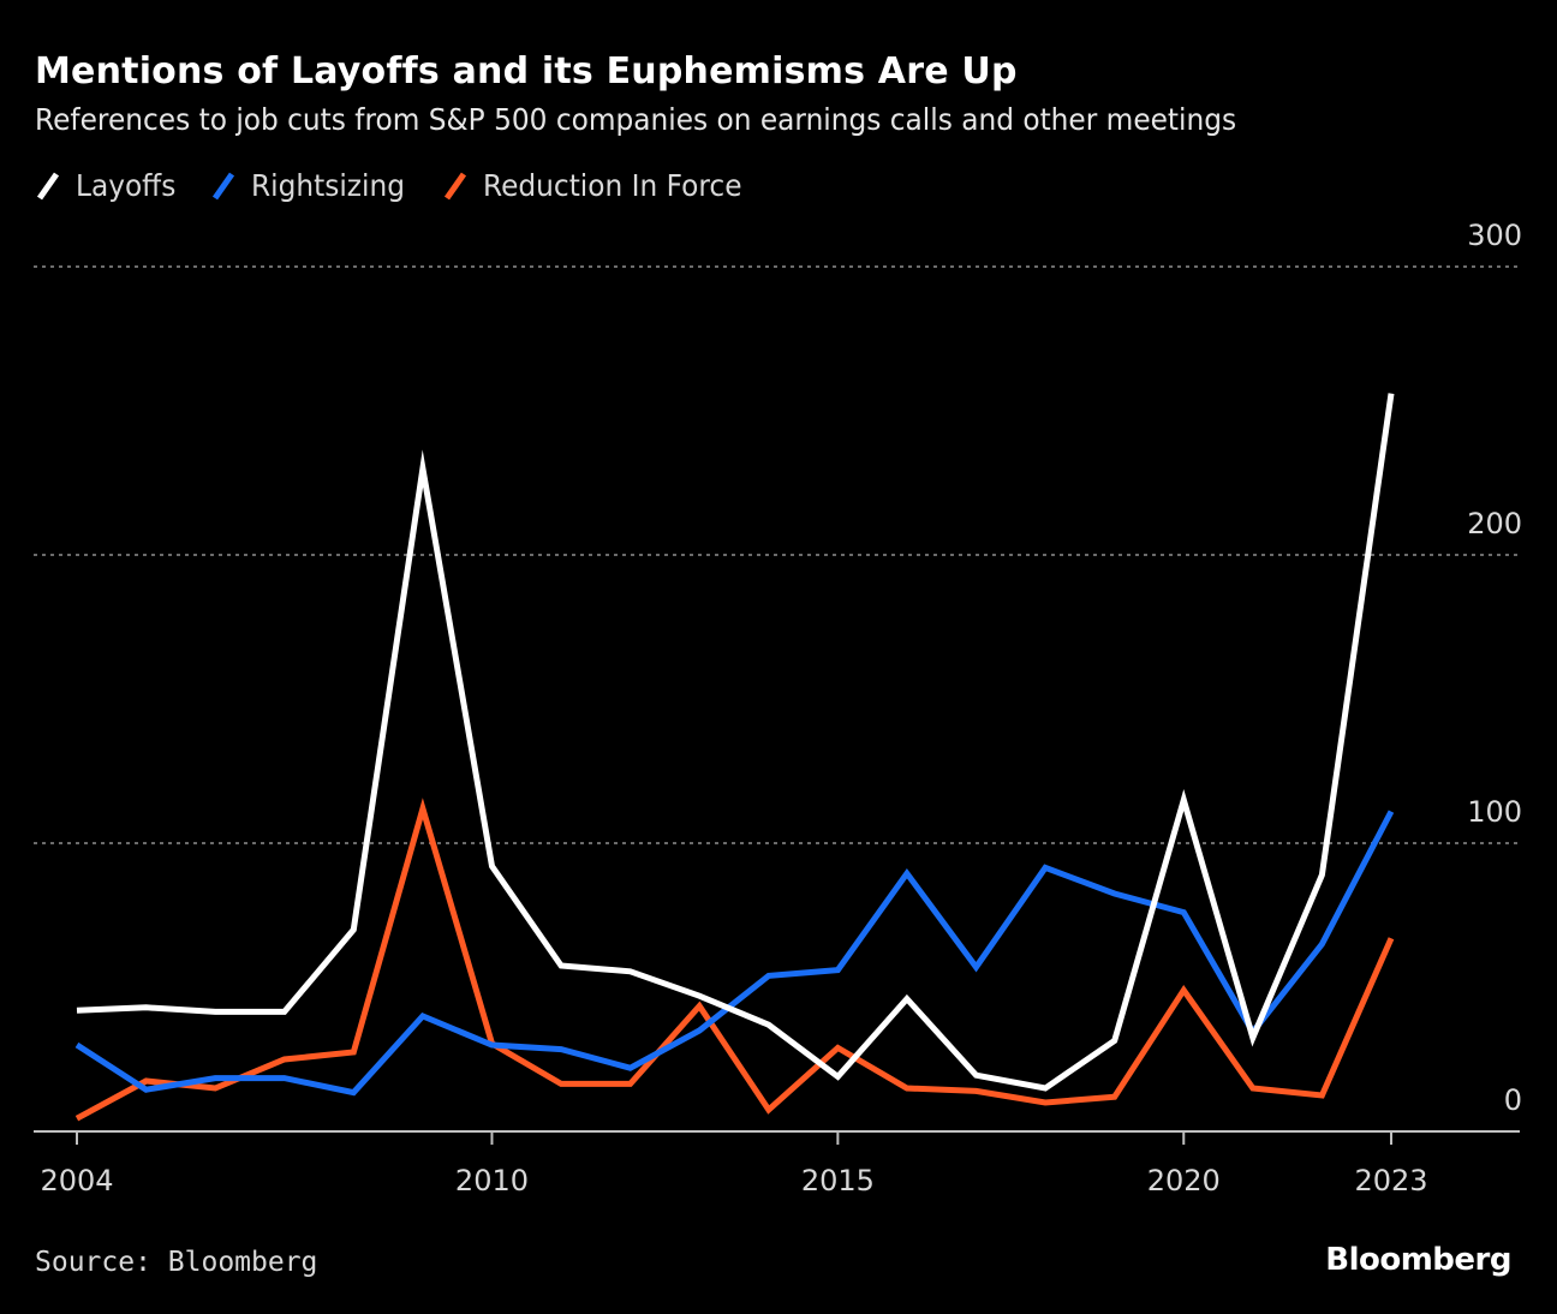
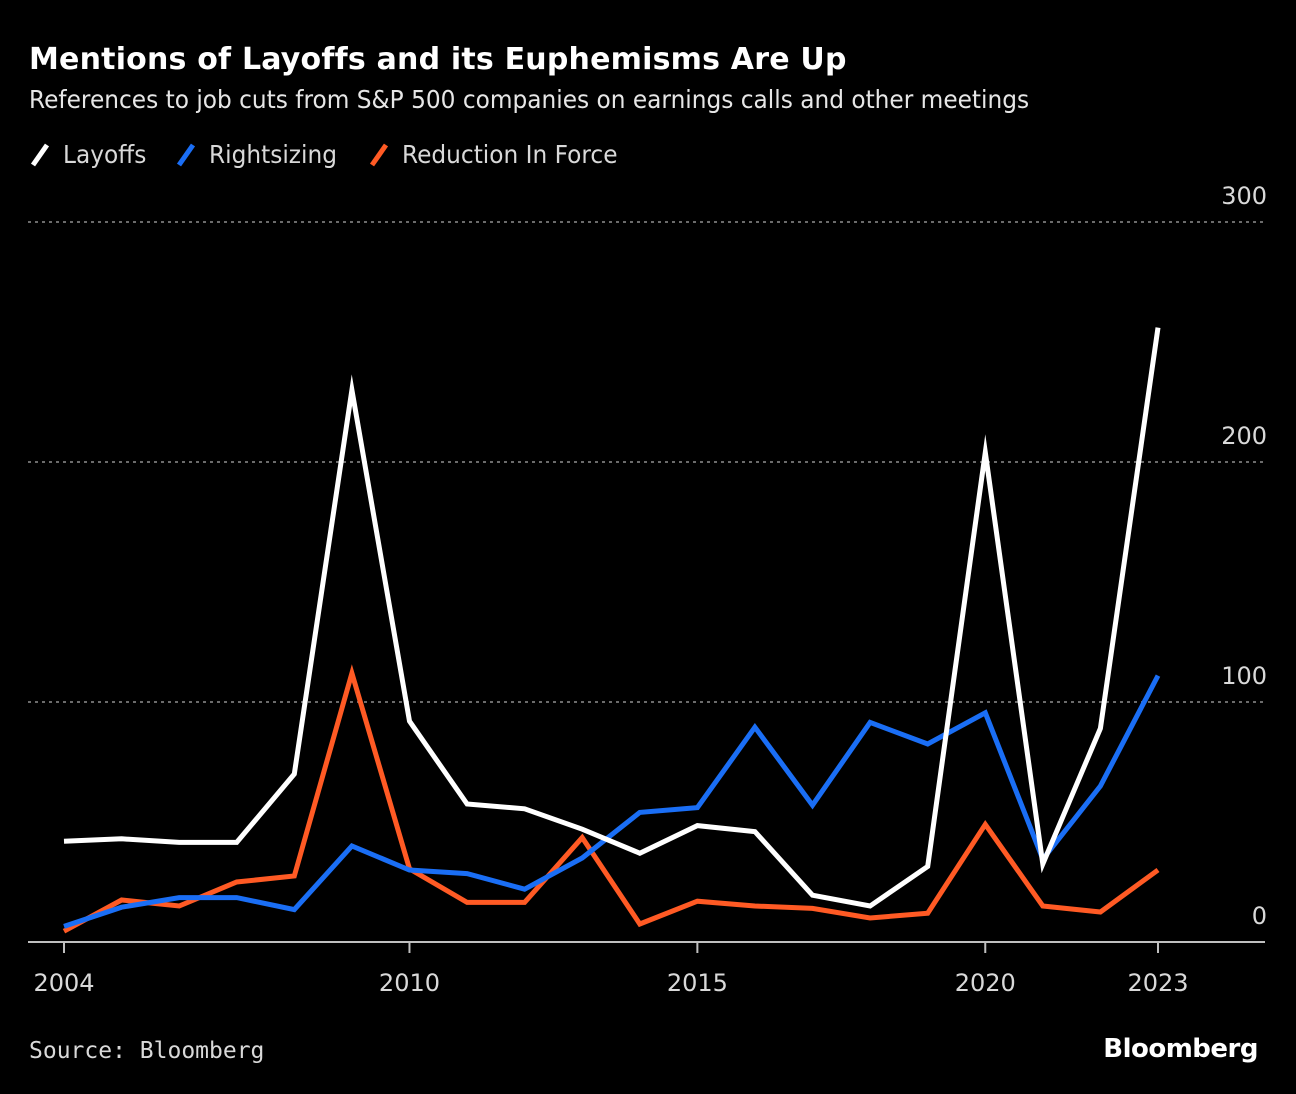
Rightsizing/2004: 30 -> 6
Layoffs/2015: 19 -> 48
Reduction In Force/2015: 29 -> 17
Layoffs/2020: 115 -> 204
Rightsizing/2020: 76 -> 96
Reduction In Force/2023: 67 -> 30
